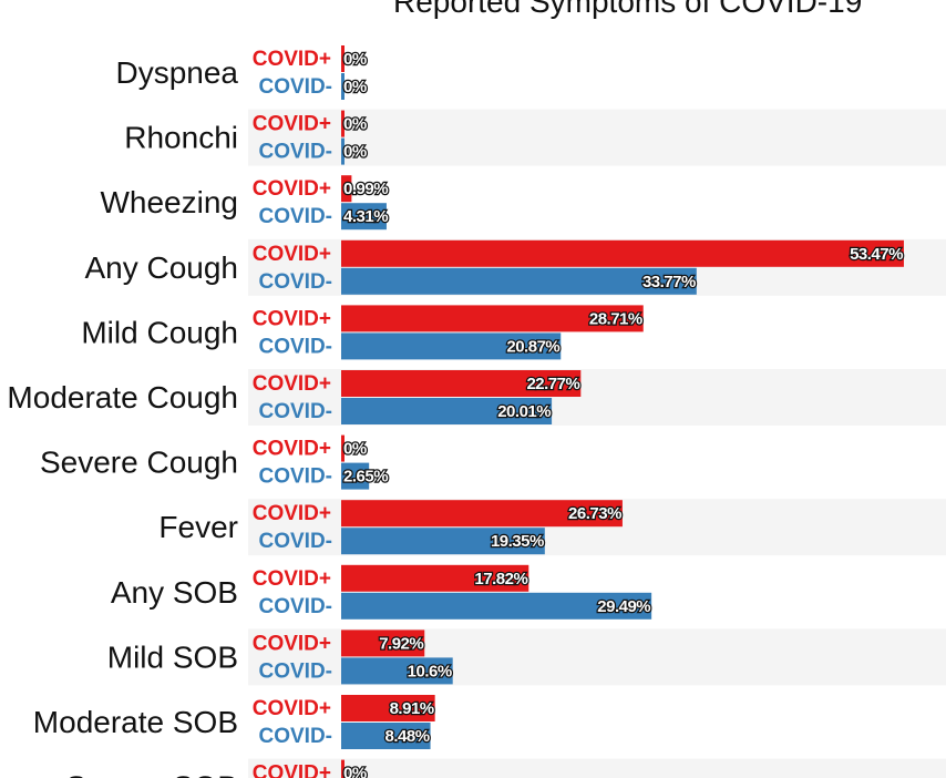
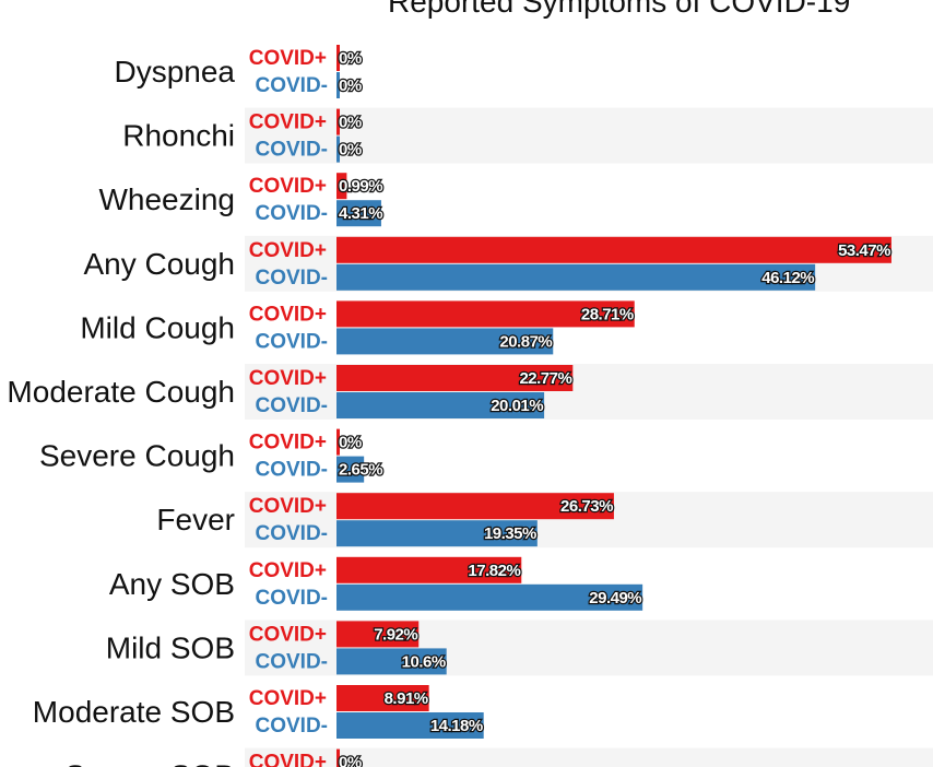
COVID-/Any Cough: 33.77% -> 46.12%
COVID-/Moderate SOB: 8.48% -> 14.18%
